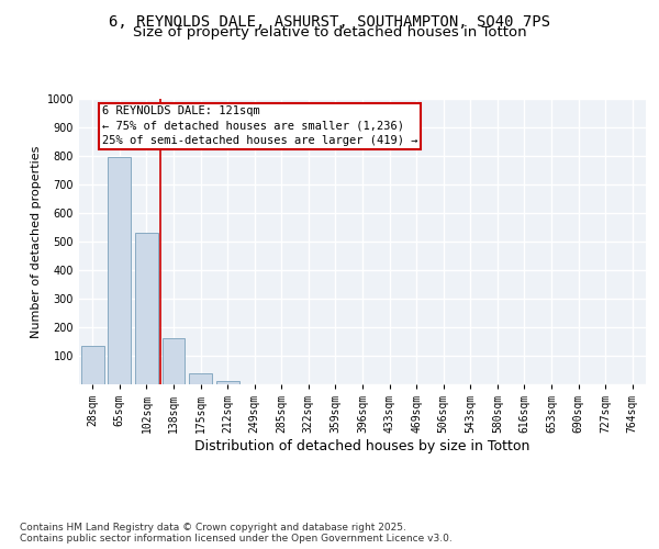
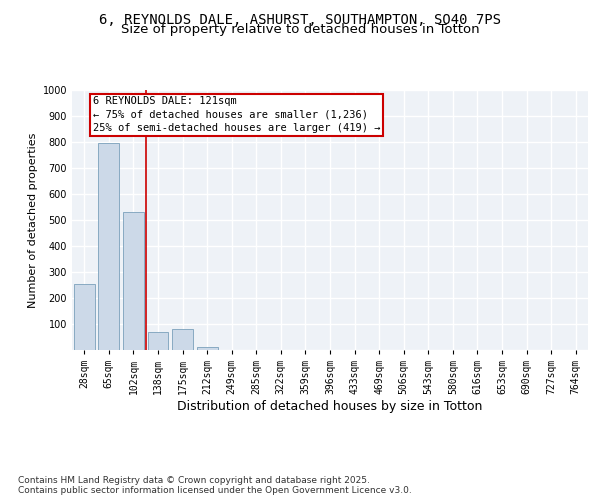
28sqm: 135 -> 255
138sqm: 160 -> 70
175sqm: 38 -> 80
